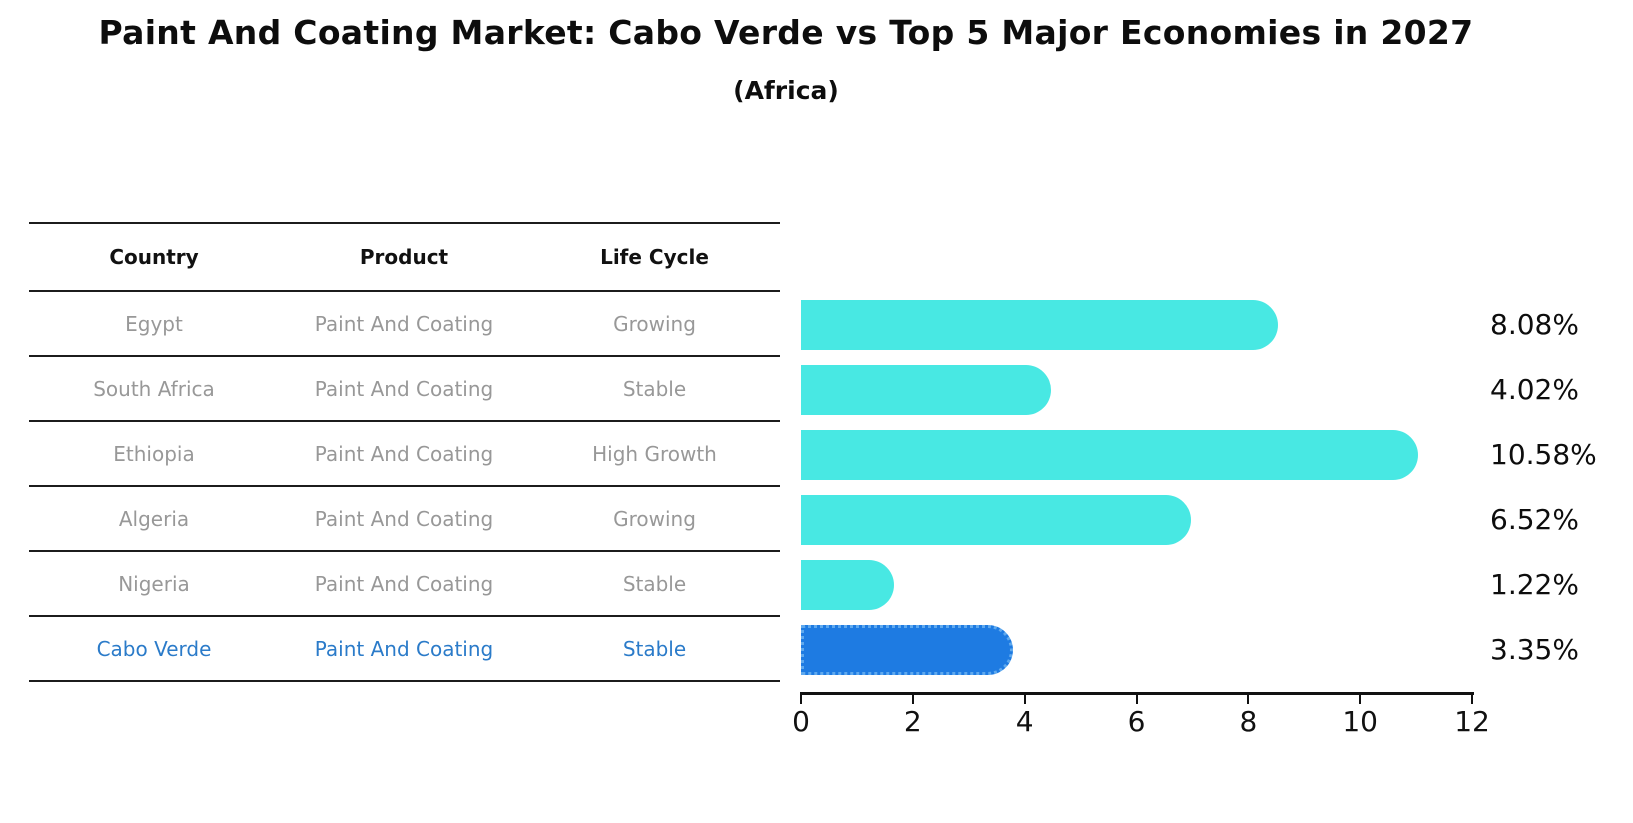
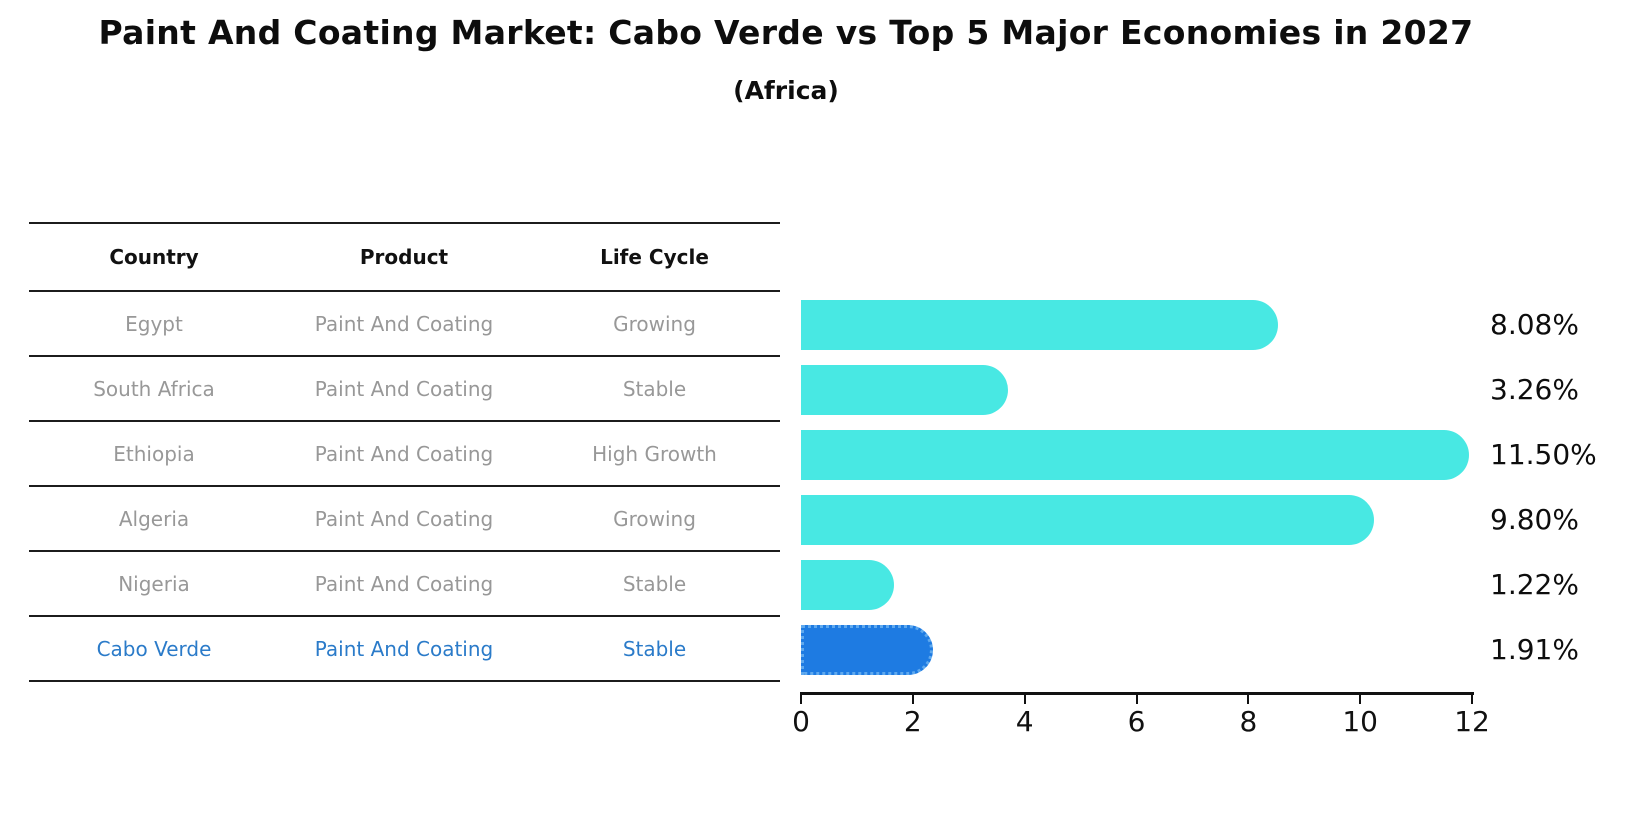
South Africa: 4.02% -> 3.26%
Ethiopia: 10.58% -> 11.50%
Algeria: 6.52% -> 9.80%
Cabo Verde: 3.35% -> 1.91%
